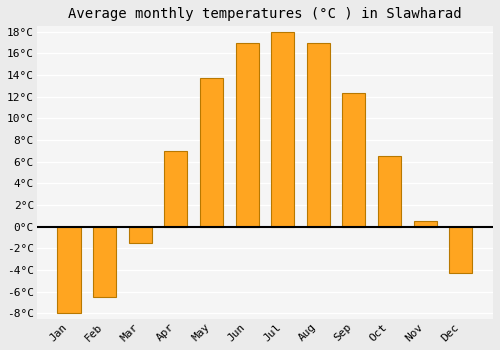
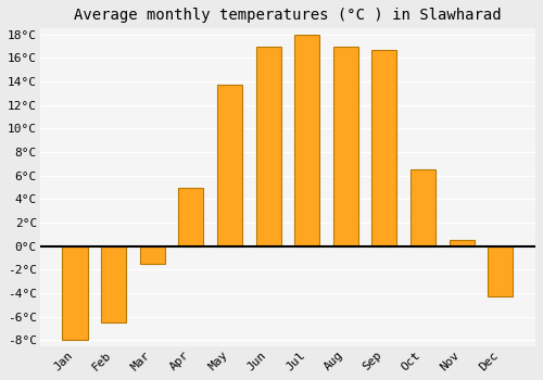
Apr: 7.0°C -> 5.0°C
Sep: 12.3°C -> 16.7°C
